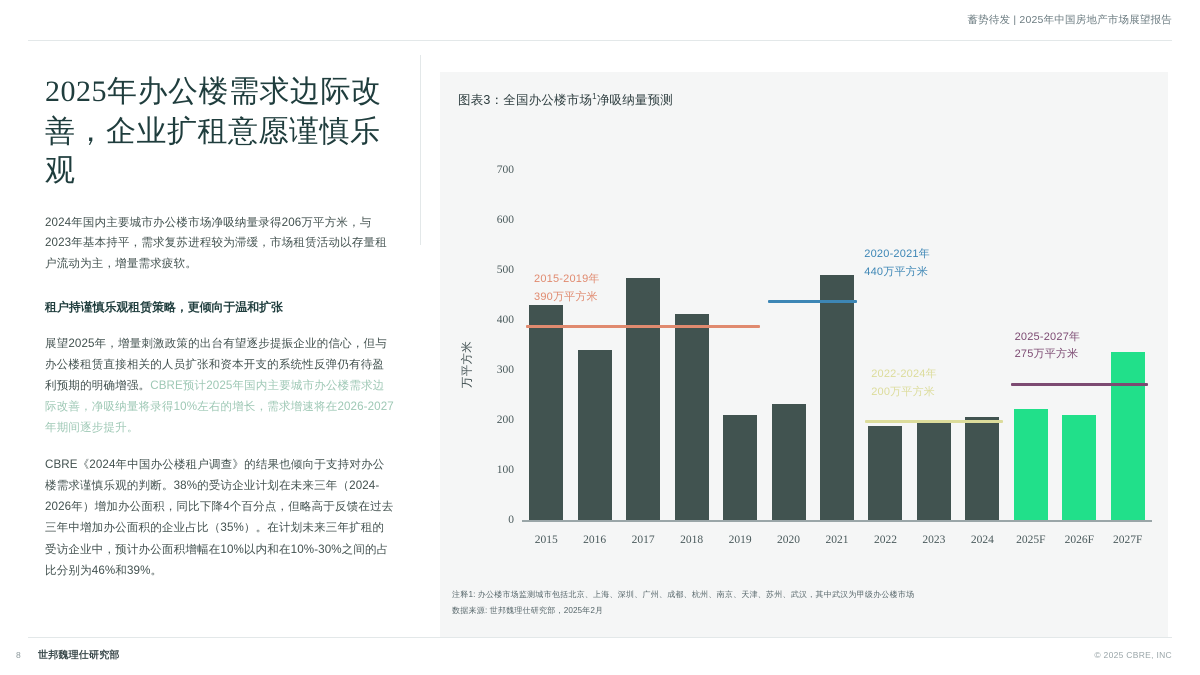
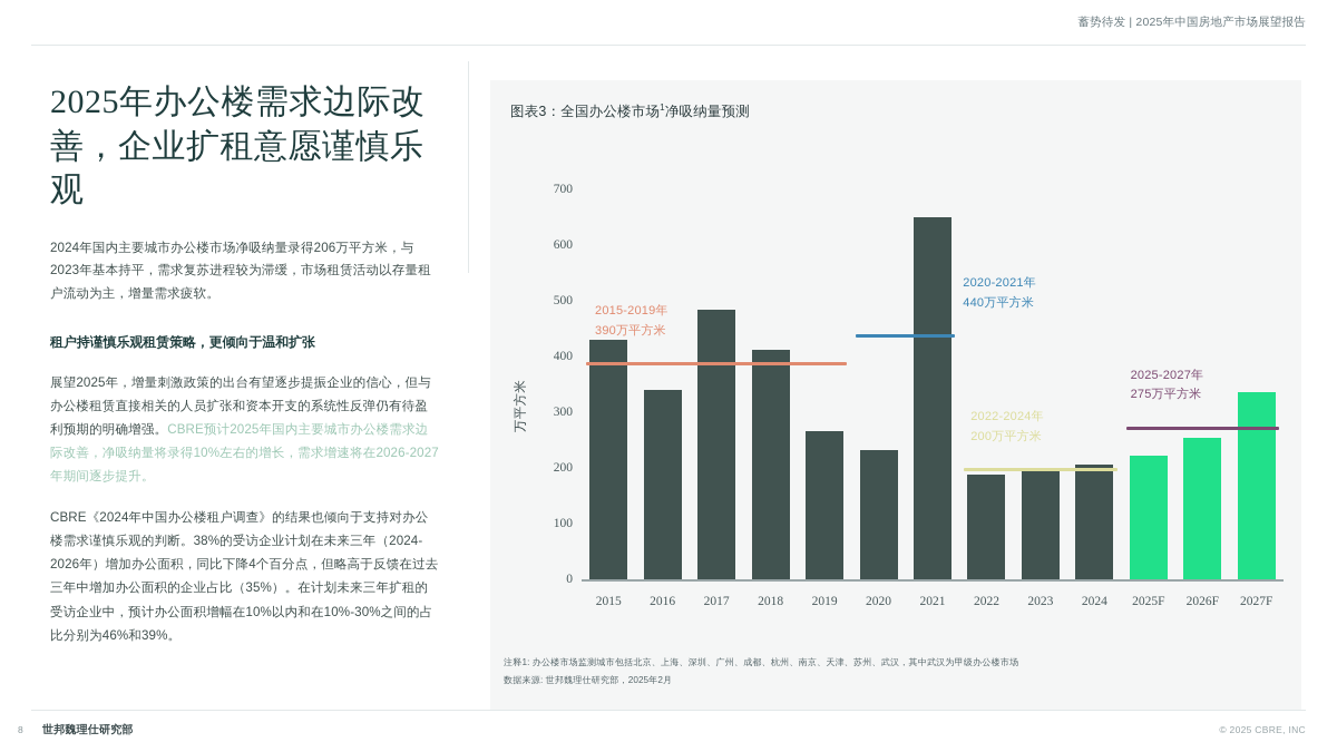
2019: 210 -> 270
2021: 490 -> 650
2026F: 210 -> 250
